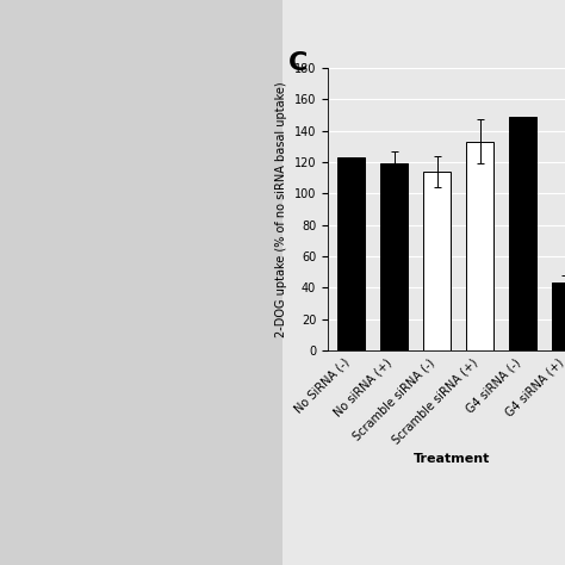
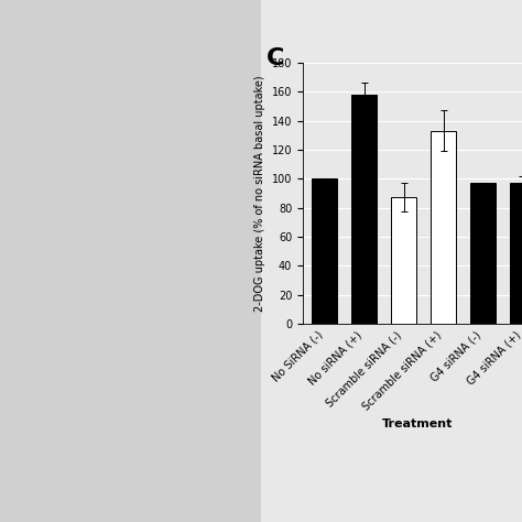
No SiRNA (-): 123 -> 100
No siRNA (+): 119 -> 158
Scramble siRNA (-): 114 -> 87
G4 siRNA (-): 149 -> 97
G4 siRNA (+): 43 -> 97
